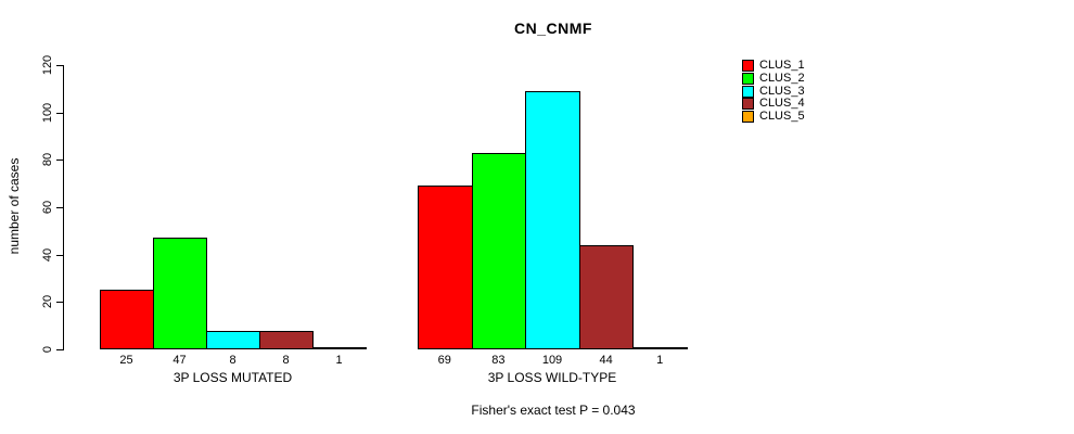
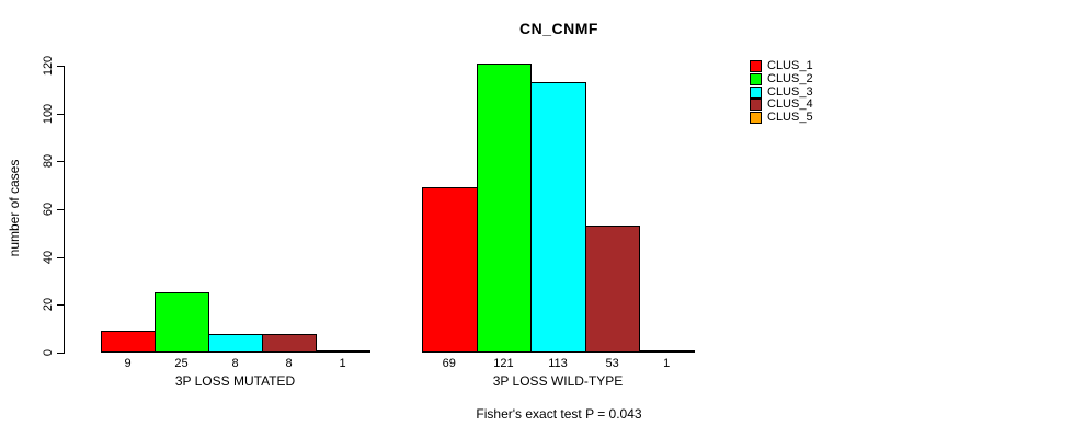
CLUS_1/3P LOSS MUTATED: 25 -> 9
CLUS_2/3P LOSS MUTATED: 47 -> 25
CLUS_2/3P LOSS WILD-TYPE: 83 -> 121
CLUS_3/3P LOSS WILD-TYPE: 109 -> 113
CLUS_4/3P LOSS WILD-TYPE: 44 -> 53
